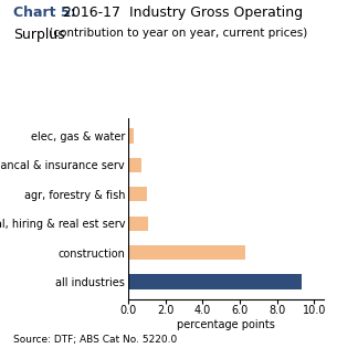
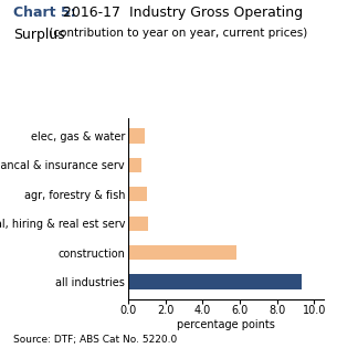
elec, gas & water: 0.3 -> 0.9
construction: 6.3 -> 5.8
